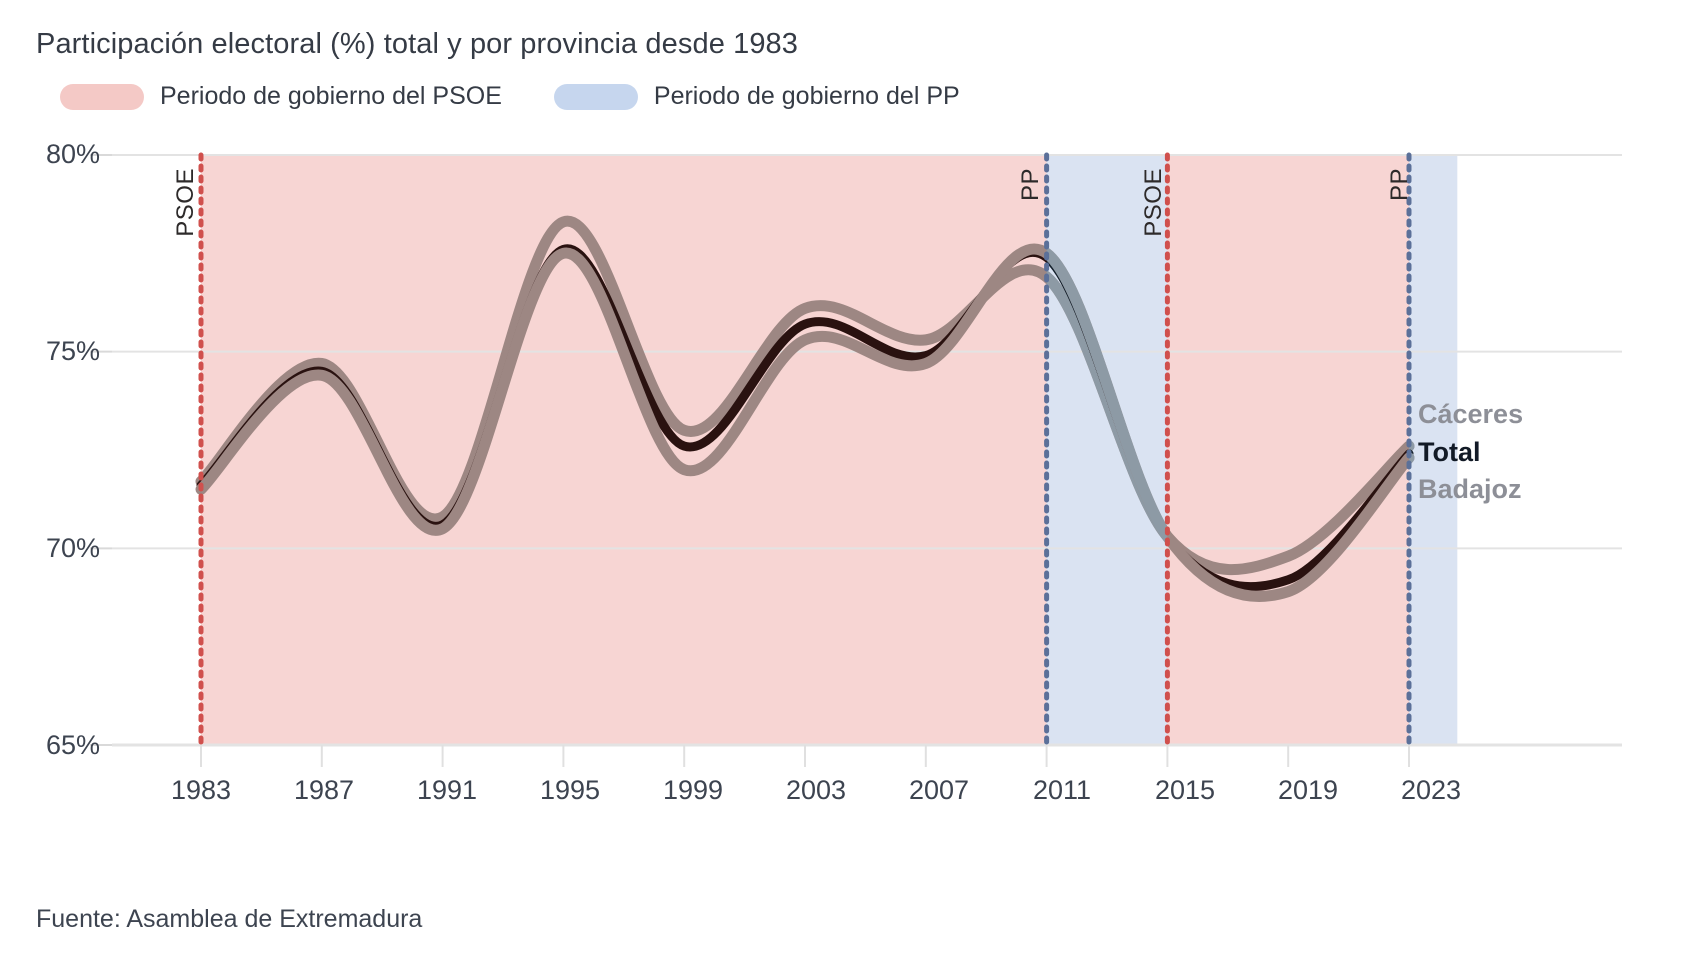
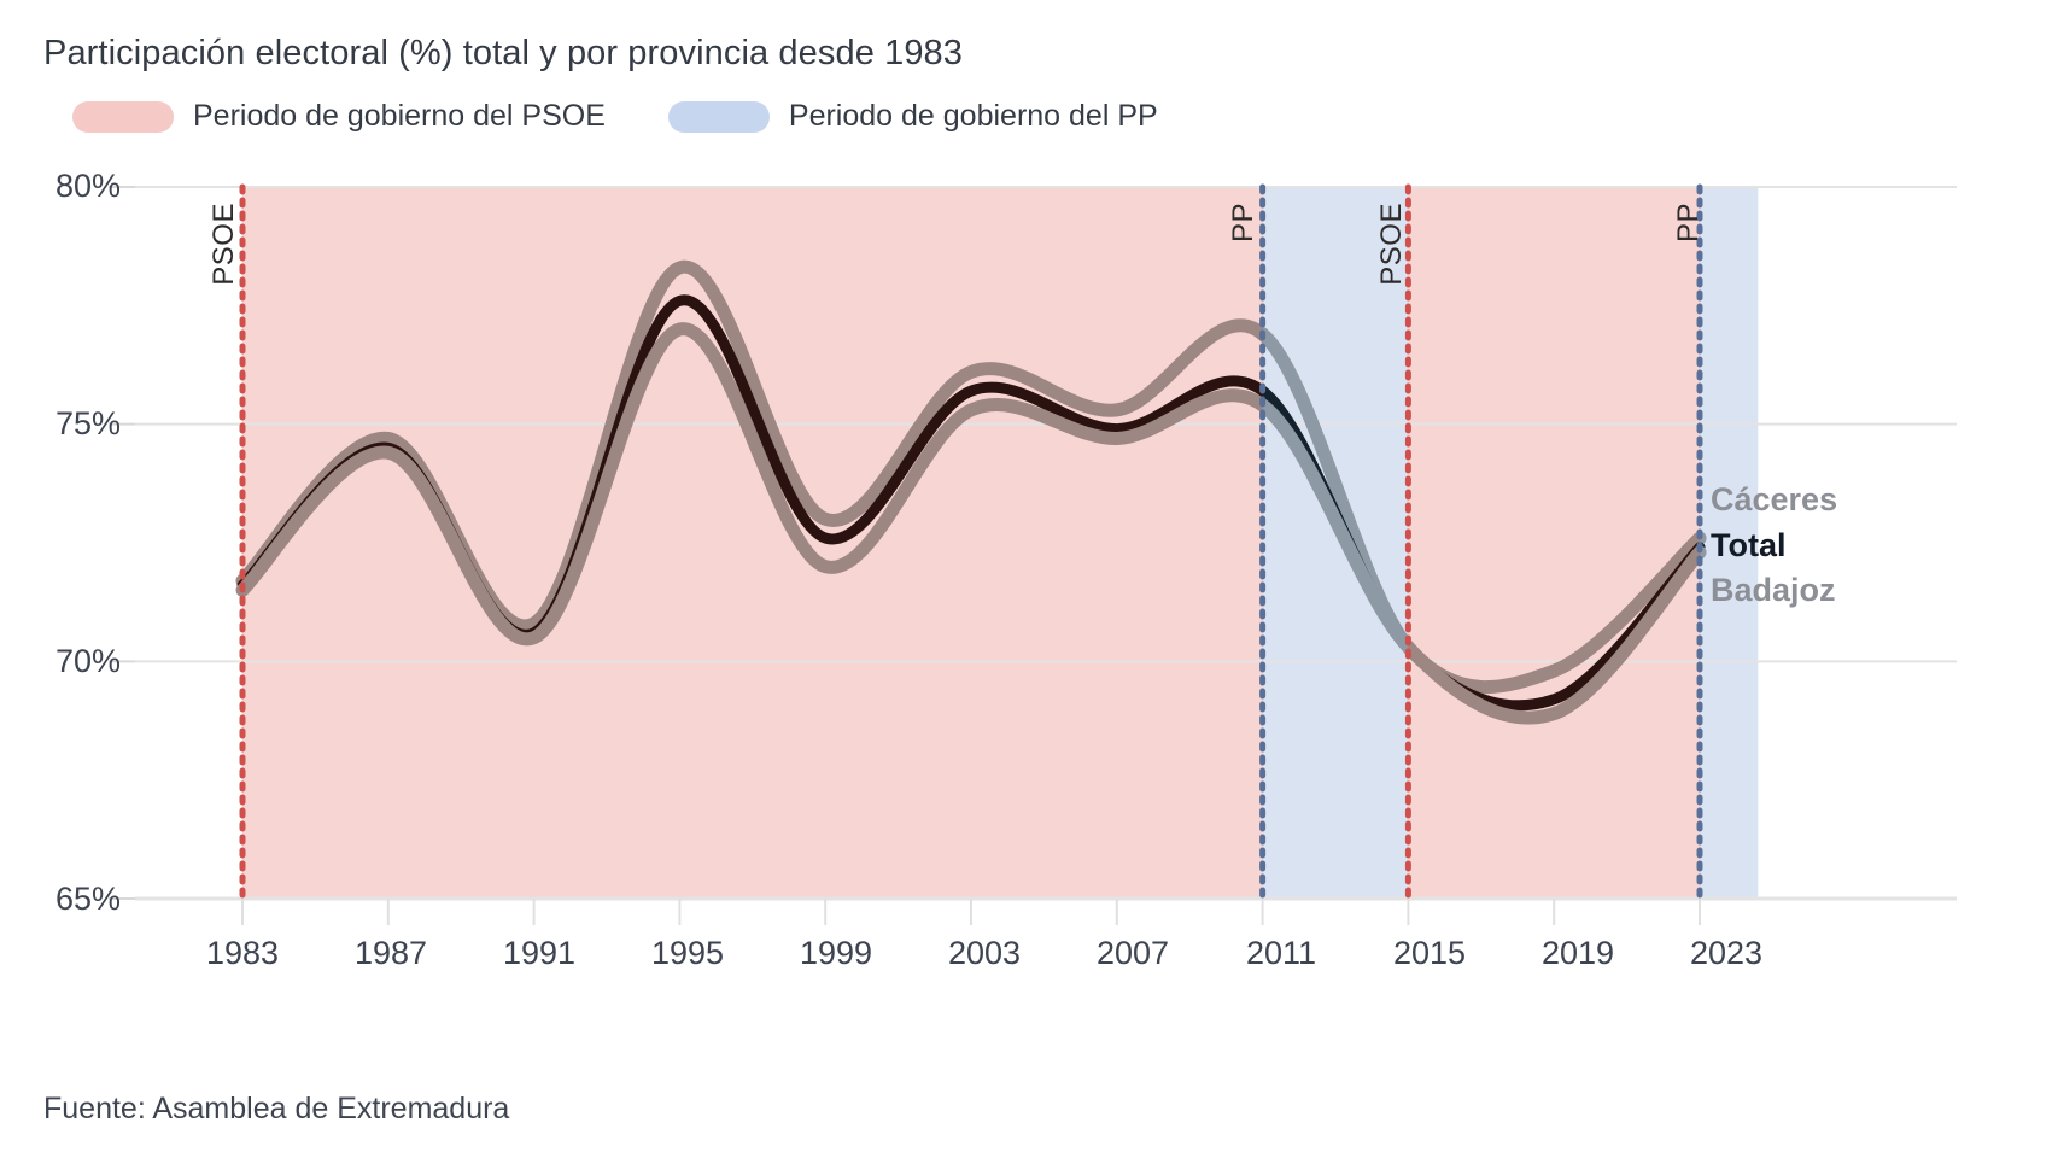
Badajoz/1995: 77.5% -> 77.0%
Total/2011: 77.4% -> 75.7%
Badajoz/2011: 77.5% -> 75.4%
